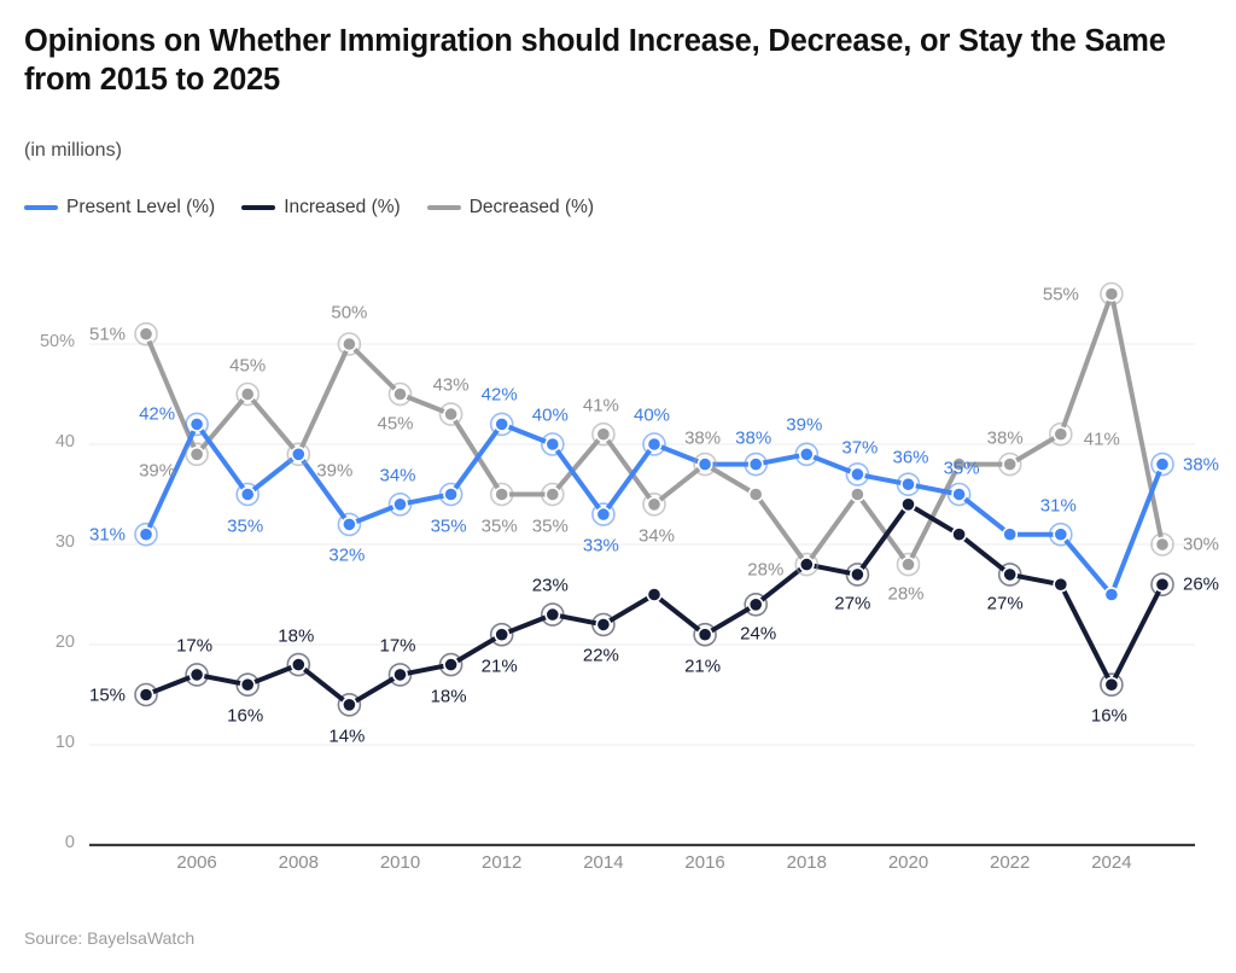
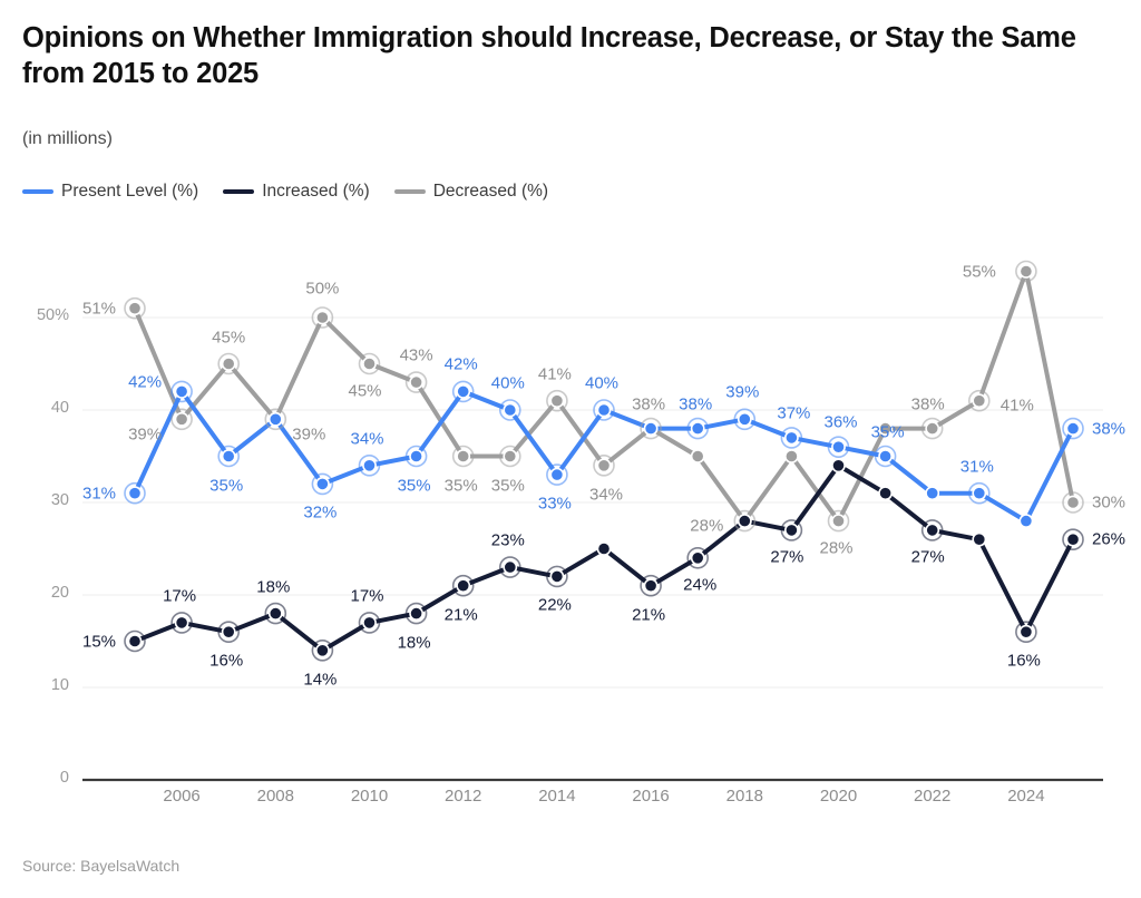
Present Level (%)/2024: 25% -> 28%
